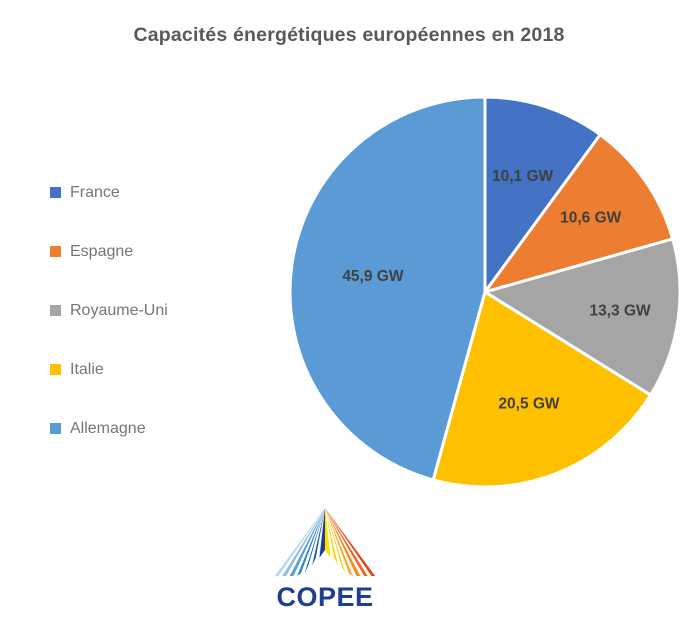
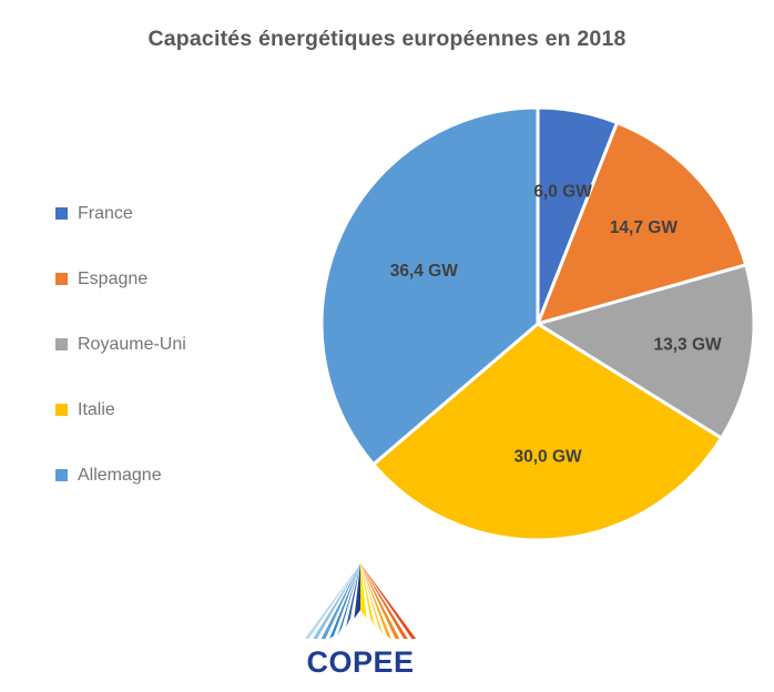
France: 10,1 -> 6,0
Espagne: 10,6 -> 14,7
Italie: 20,5 -> 30,0
Allemagne: 45,9 -> 36,4
